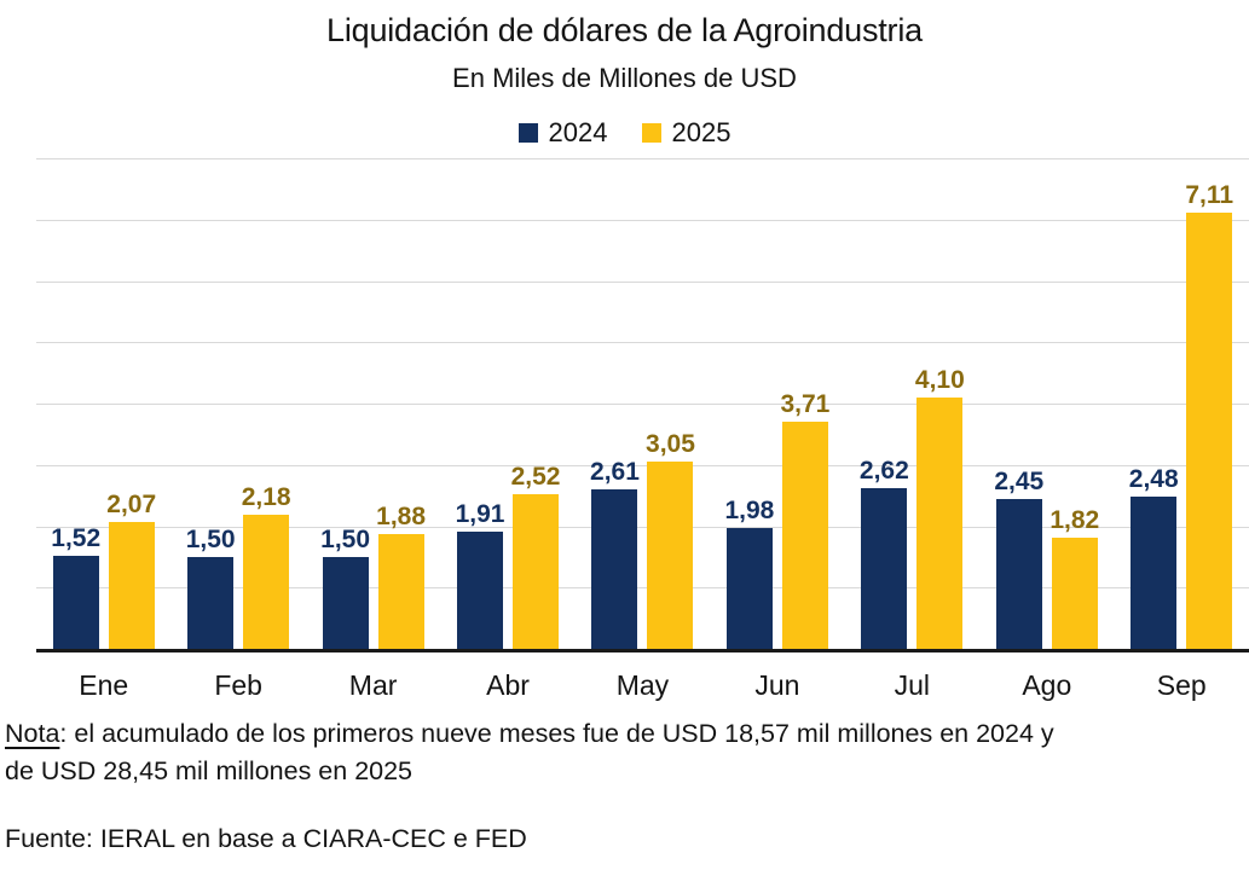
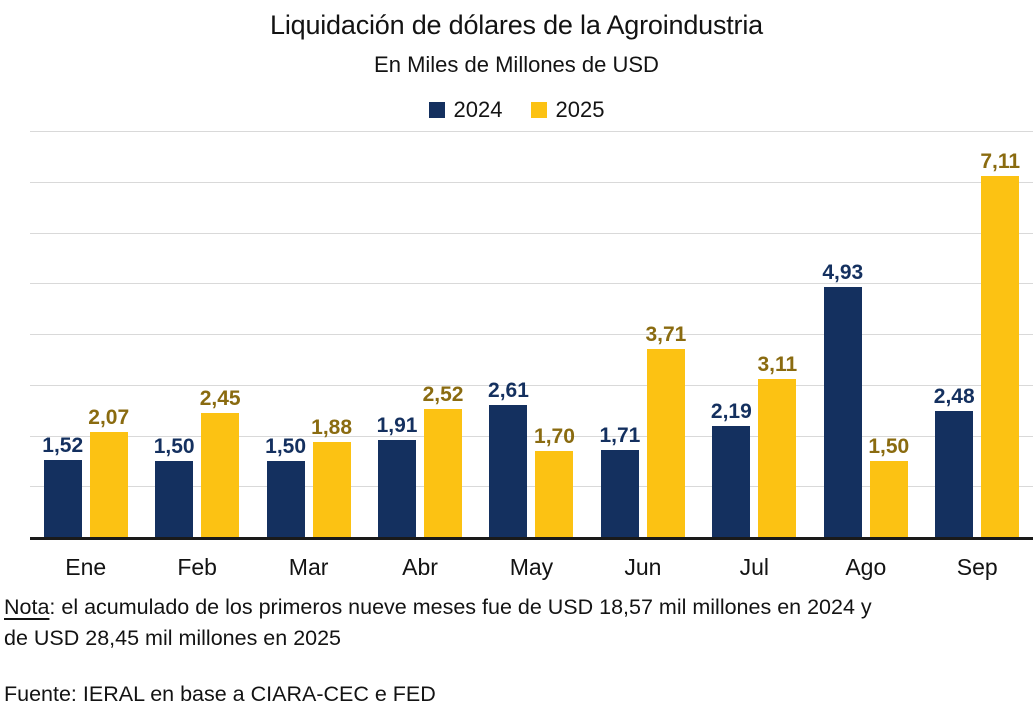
2025/Feb: 2,18 -> 2,45
2025/May: 3,05 -> 1,70
2024/Jun: 1,98 -> 1,71
2024/Jul: 2,62 -> 2,19
2025/Jul: 4,10 -> 3,11
2024/Ago: 2,45 -> 4,93
2025/Ago: 1,82 -> 1,50
